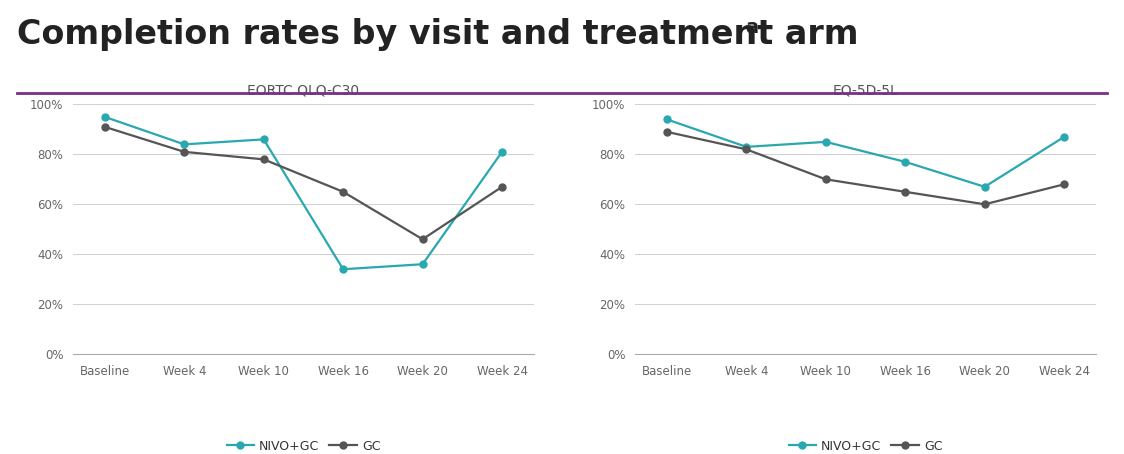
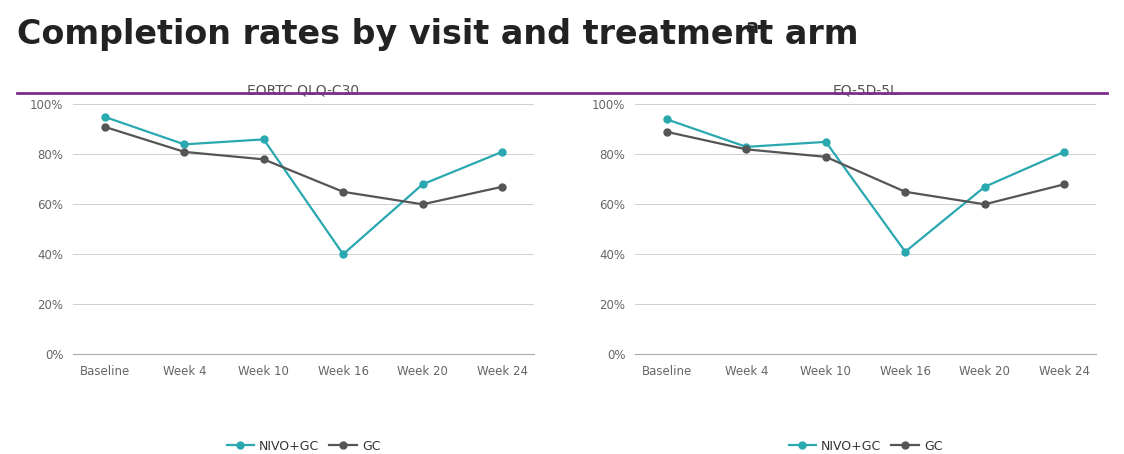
EORTC QLQ-C30/NIVO+GC/Week 16: 34% -> 40%
EORTC QLQ-C30/NIVO+GC/Week 20: 36% -> 68%
EORTC QLQ-C30/GC/Week 20: 46% -> 60%
EQ-5D-5L/GC/Week 10: 70% -> 79%
EQ-5D-5L/NIVO+GC/Week 16: 77% -> 41%
EQ-5D-5L/NIVO+GC/Week 24: 87% -> 81%
